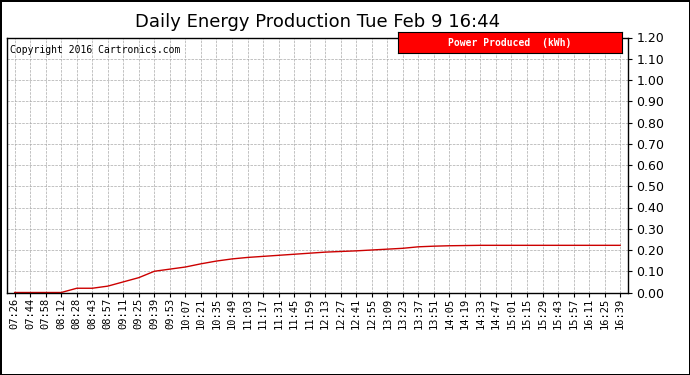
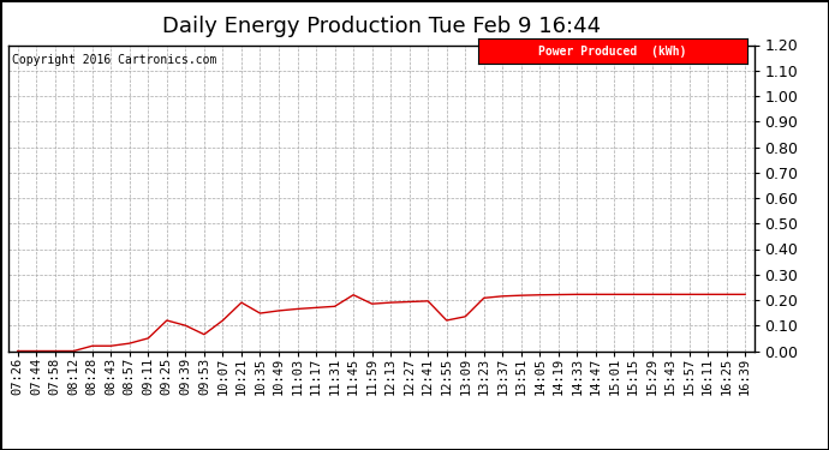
09:25: 0.070 -> 0.120
09:53: 0.110 -> 0.065
10:21: 0.135 -> 0.190
11:45: 0.180 -> 0.220
12:55: 0.200 -> 0.120
13:09: 0.204 -> 0.135
